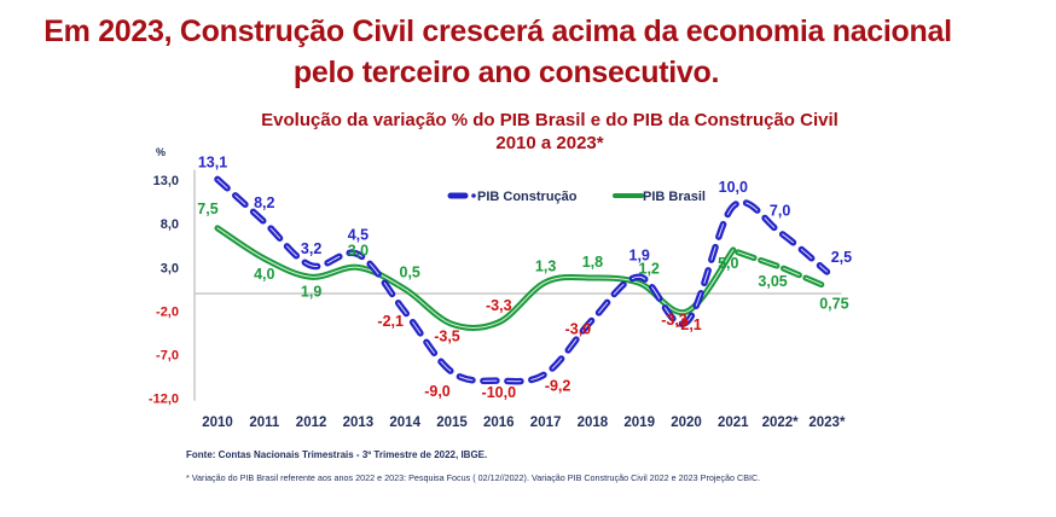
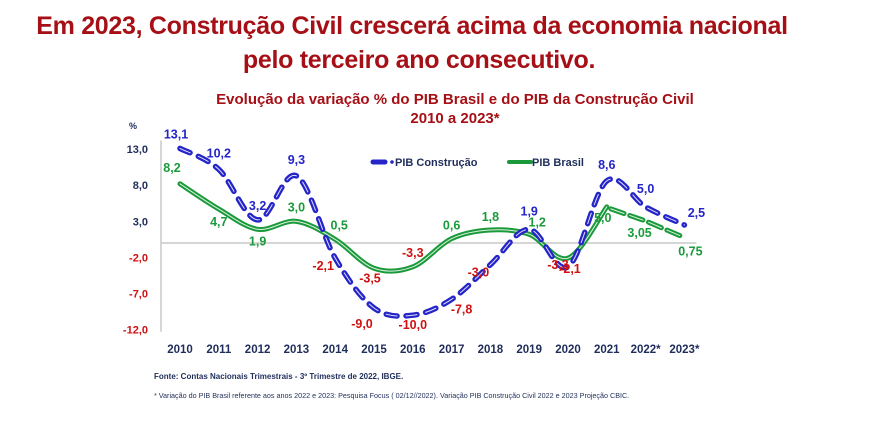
PIB Brasil/2010: 7,5 -> 8,2
PIB Construção/2011: 8,2 -> 10,2
PIB Brasil/2011: 4,0 -> 4,7
PIB Construção/2013: 4,5 -> 9,3
PIB Construção/2017: -9,2 -> -7,8
PIB Brasil/2017: 1,3 -> 0,6
PIB Construção/2021: 10,0 -> 8,6
PIB Construção/2022*: 7,0 -> 5,0
